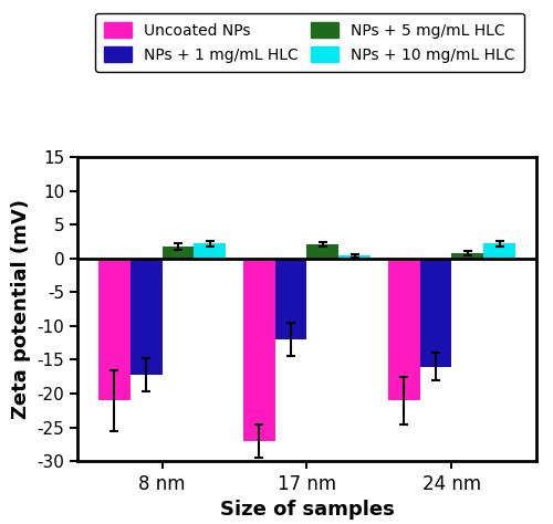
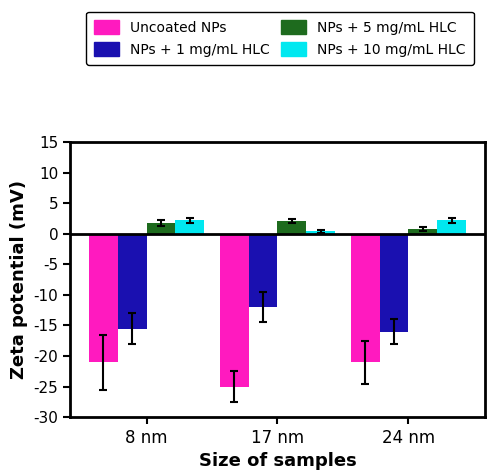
NPs + 1 mg/mL HLC/8 nm: -17.2 -> -15.5
Uncoated NPs/17 nm: -27 -> -25
